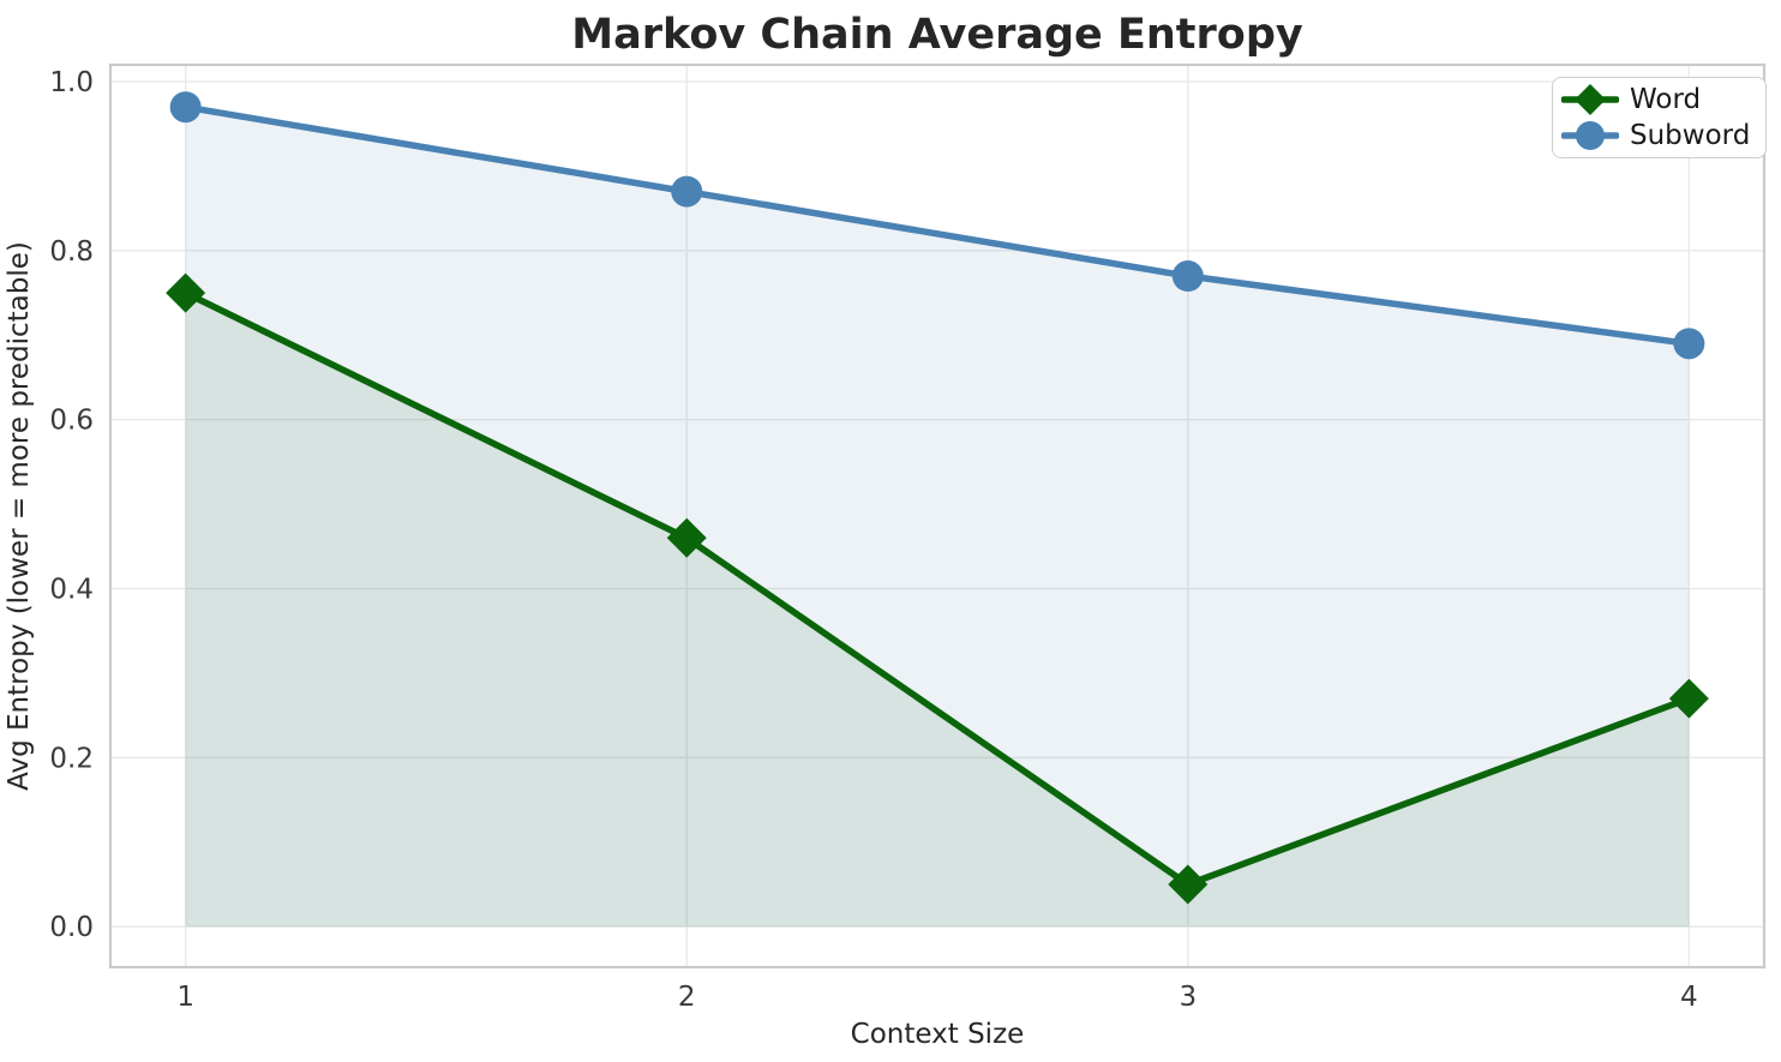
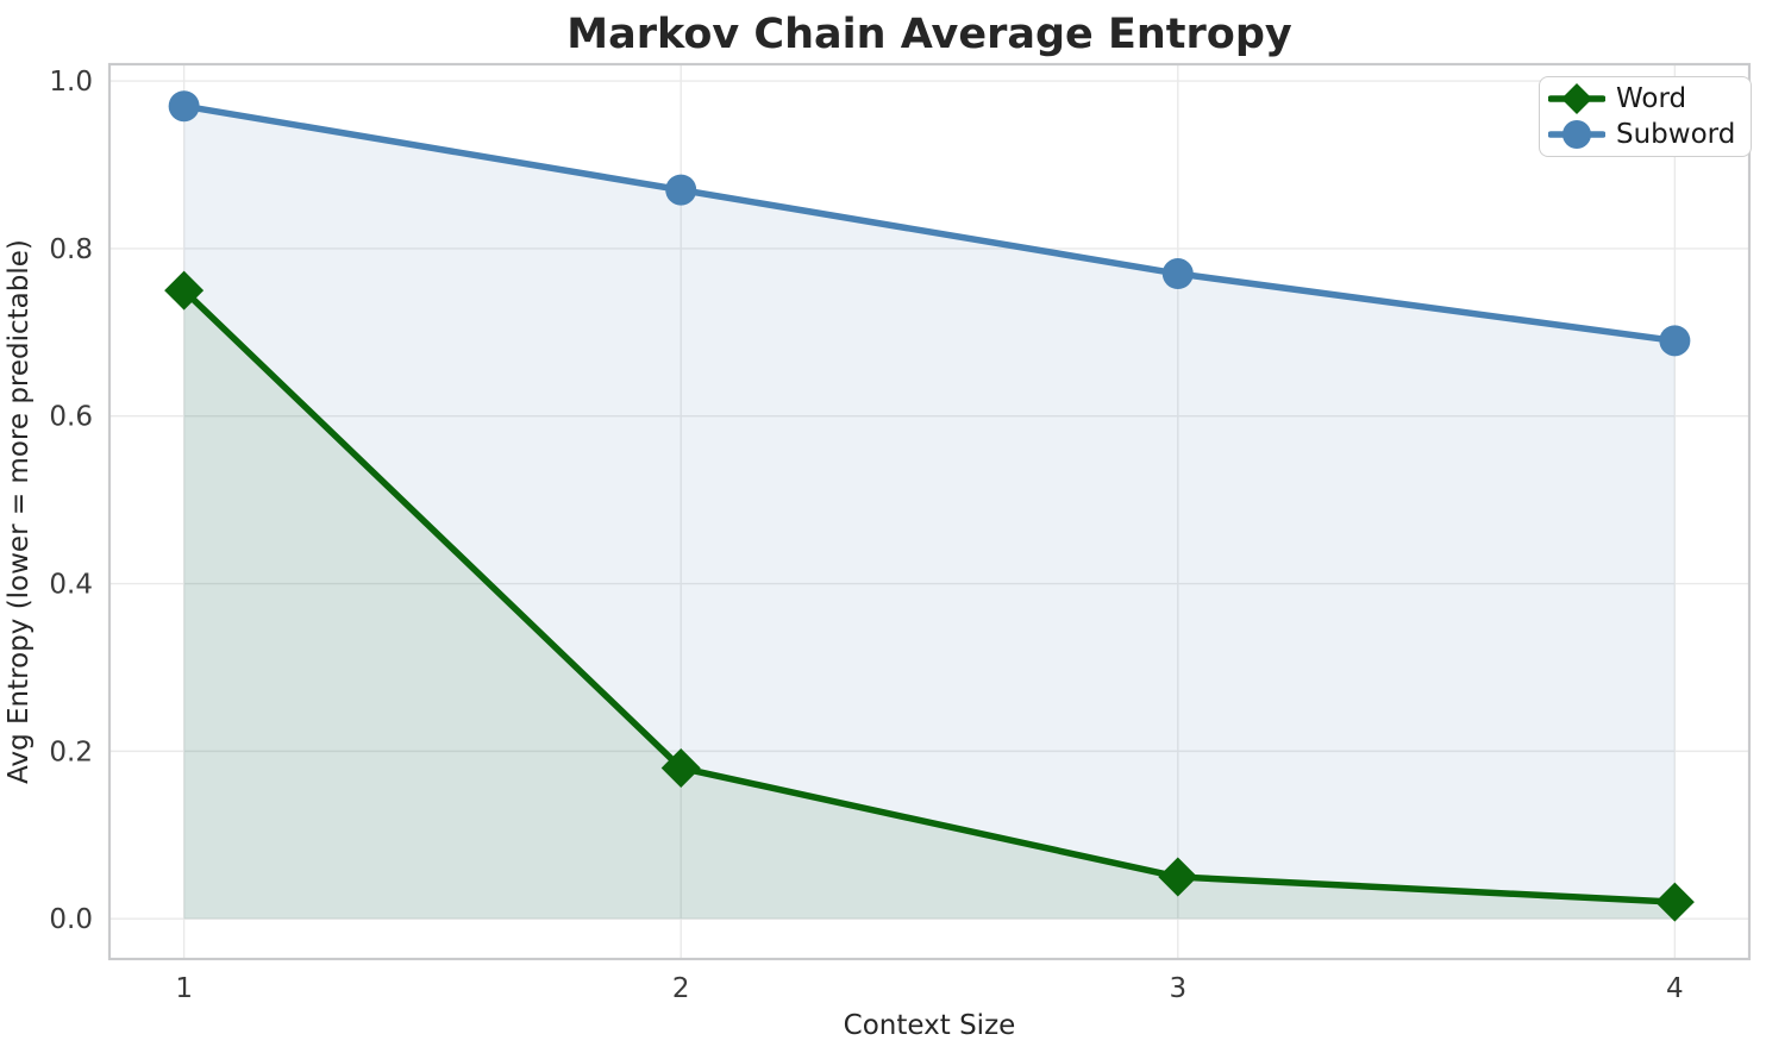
Word/2: 0.46 -> 0.18
Word/4: 0.27 -> 0.02
